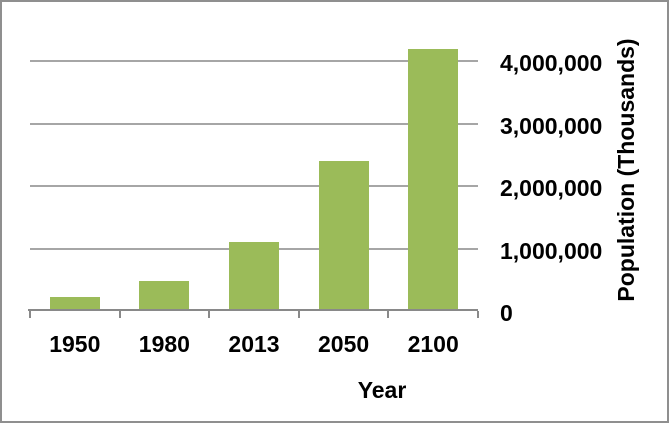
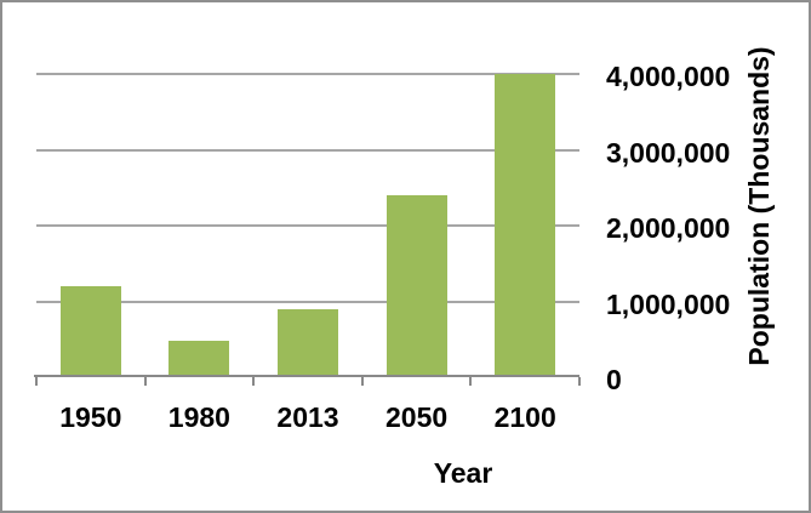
1950: 200000 -> 1200000
2013: 1100000 -> 900000
2100: 4200000 -> 4000000
